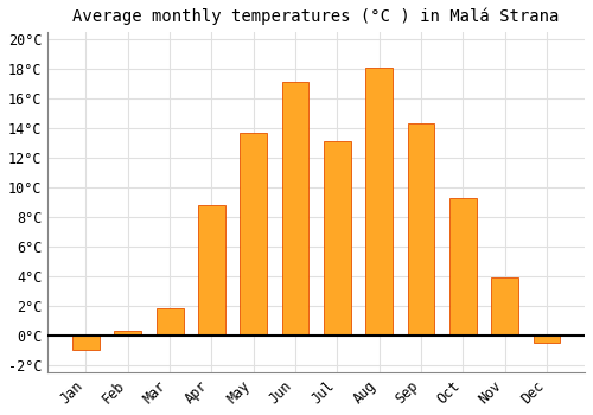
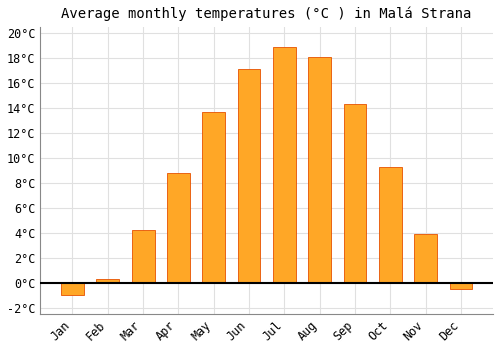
Mar: 1.8°C -> 4.2°C
Jul: 13.1°C -> 18.9°C
